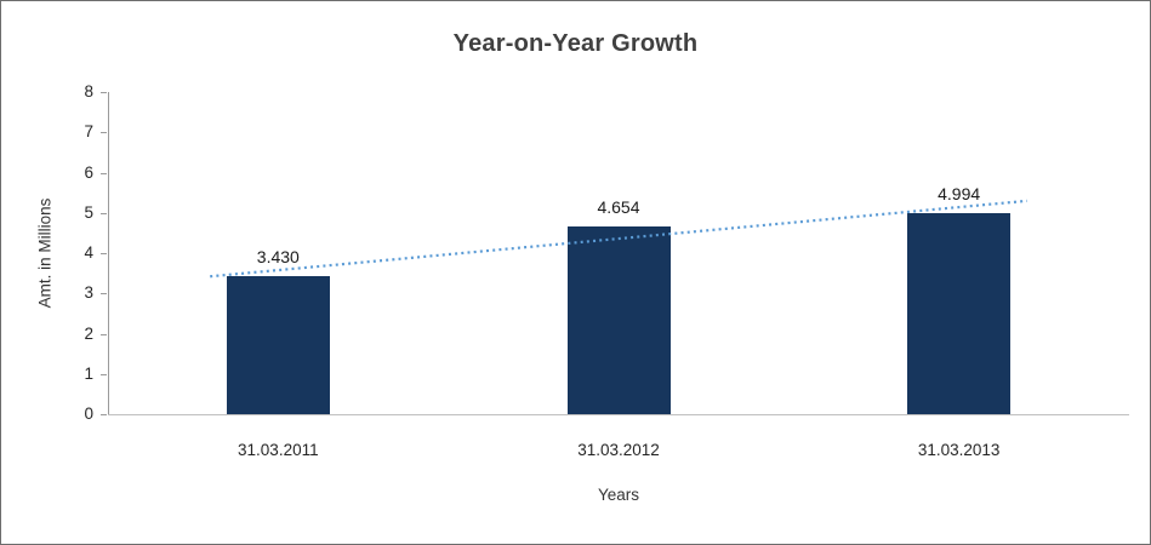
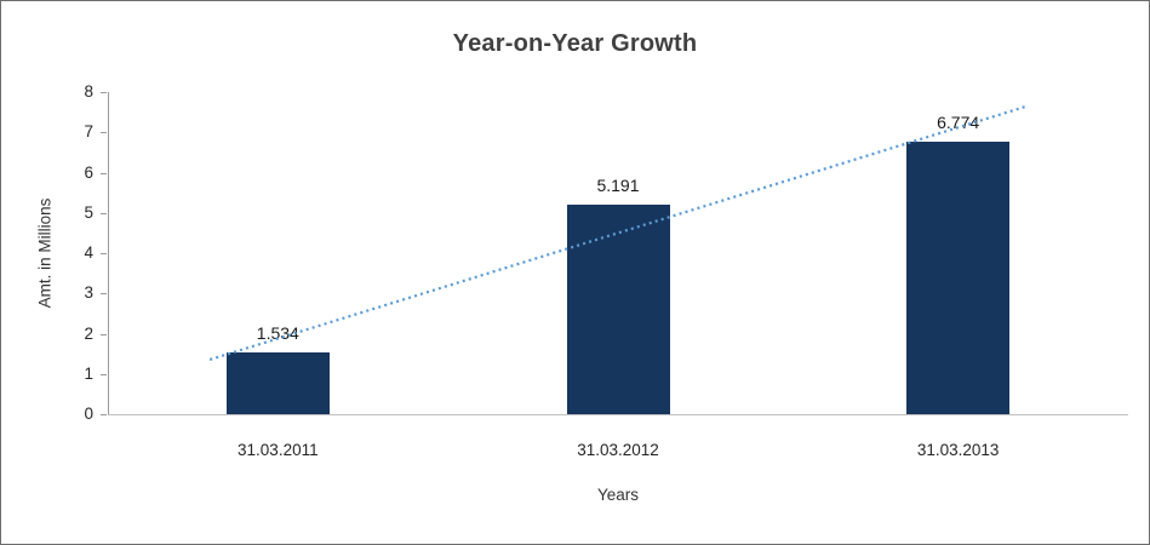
31.03.2011: 3.430 -> 1.534
31.03.2012: 4.654 -> 5.191
31.03.2013: 4.994 -> 6.774
